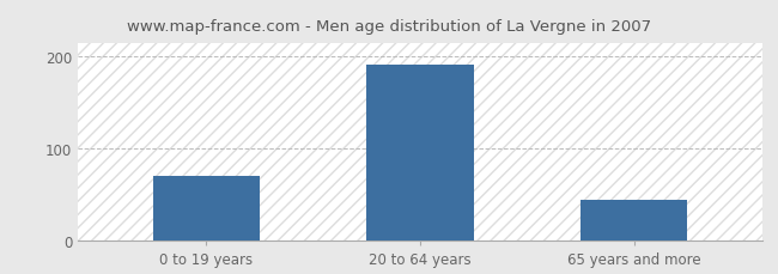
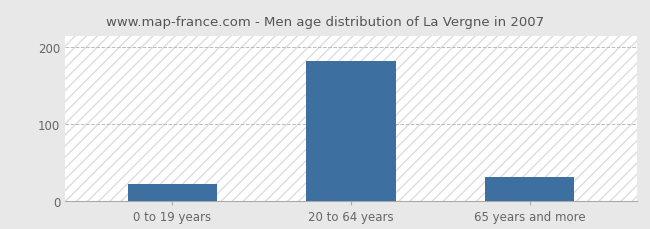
0 to 19 years: 70 -> 22
20 to 64 years: 191 -> 182
65 years and more: 45 -> 32
